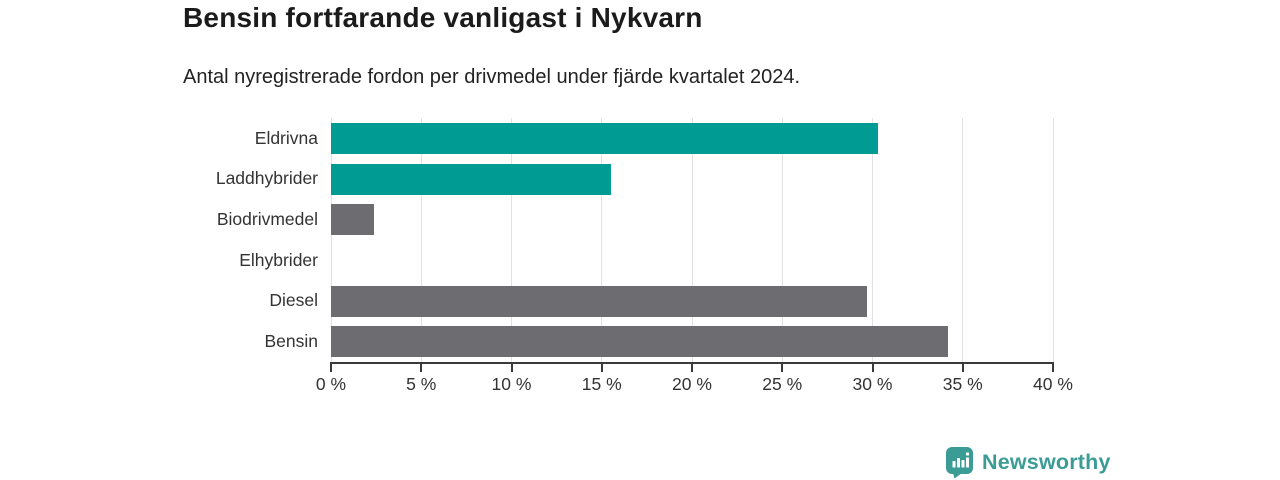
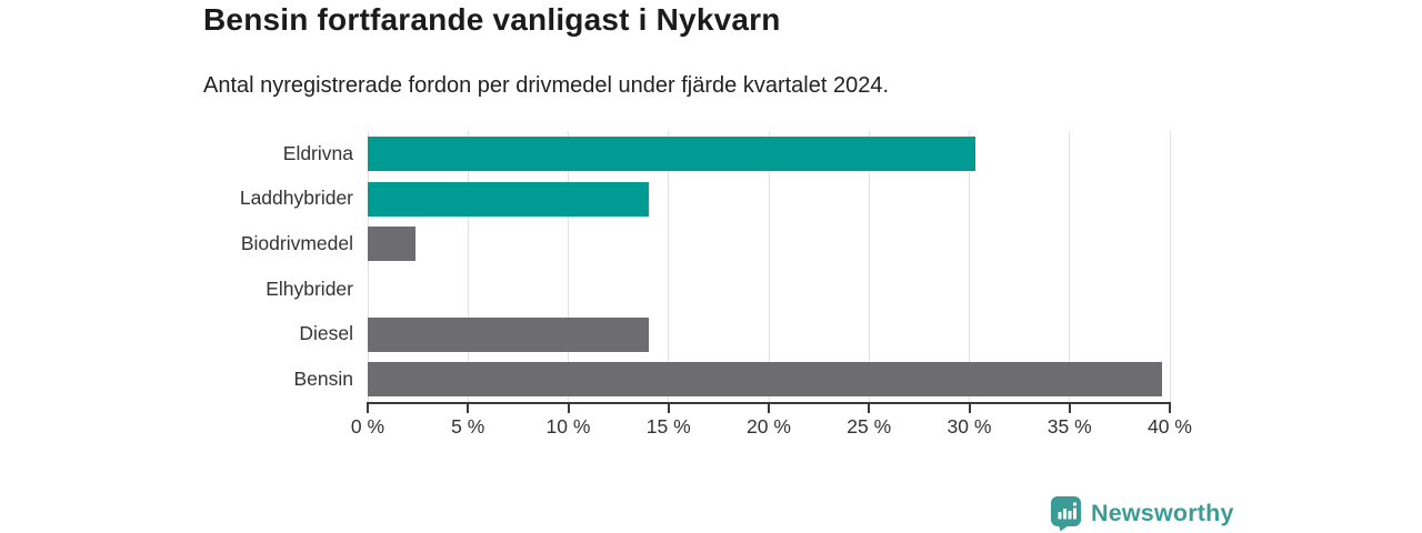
Laddhybrider: 15.5% -> 14.0%
Diesel: 29.7% -> 14.0%
Bensin: 34.2% -> 39.6%
